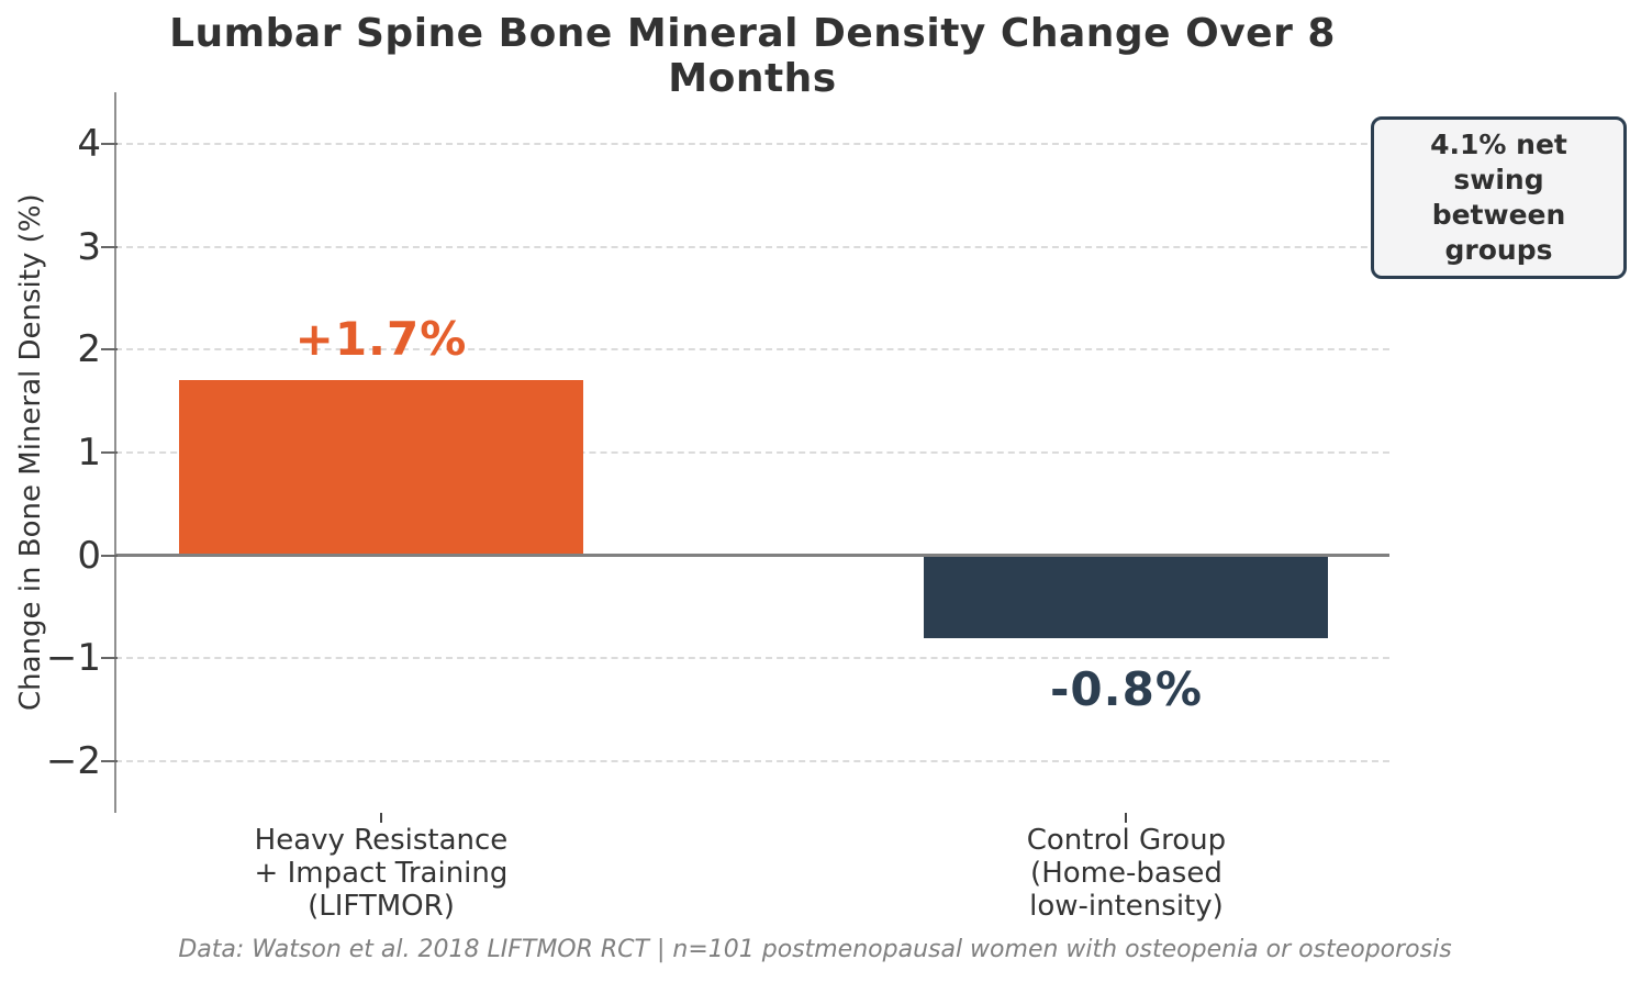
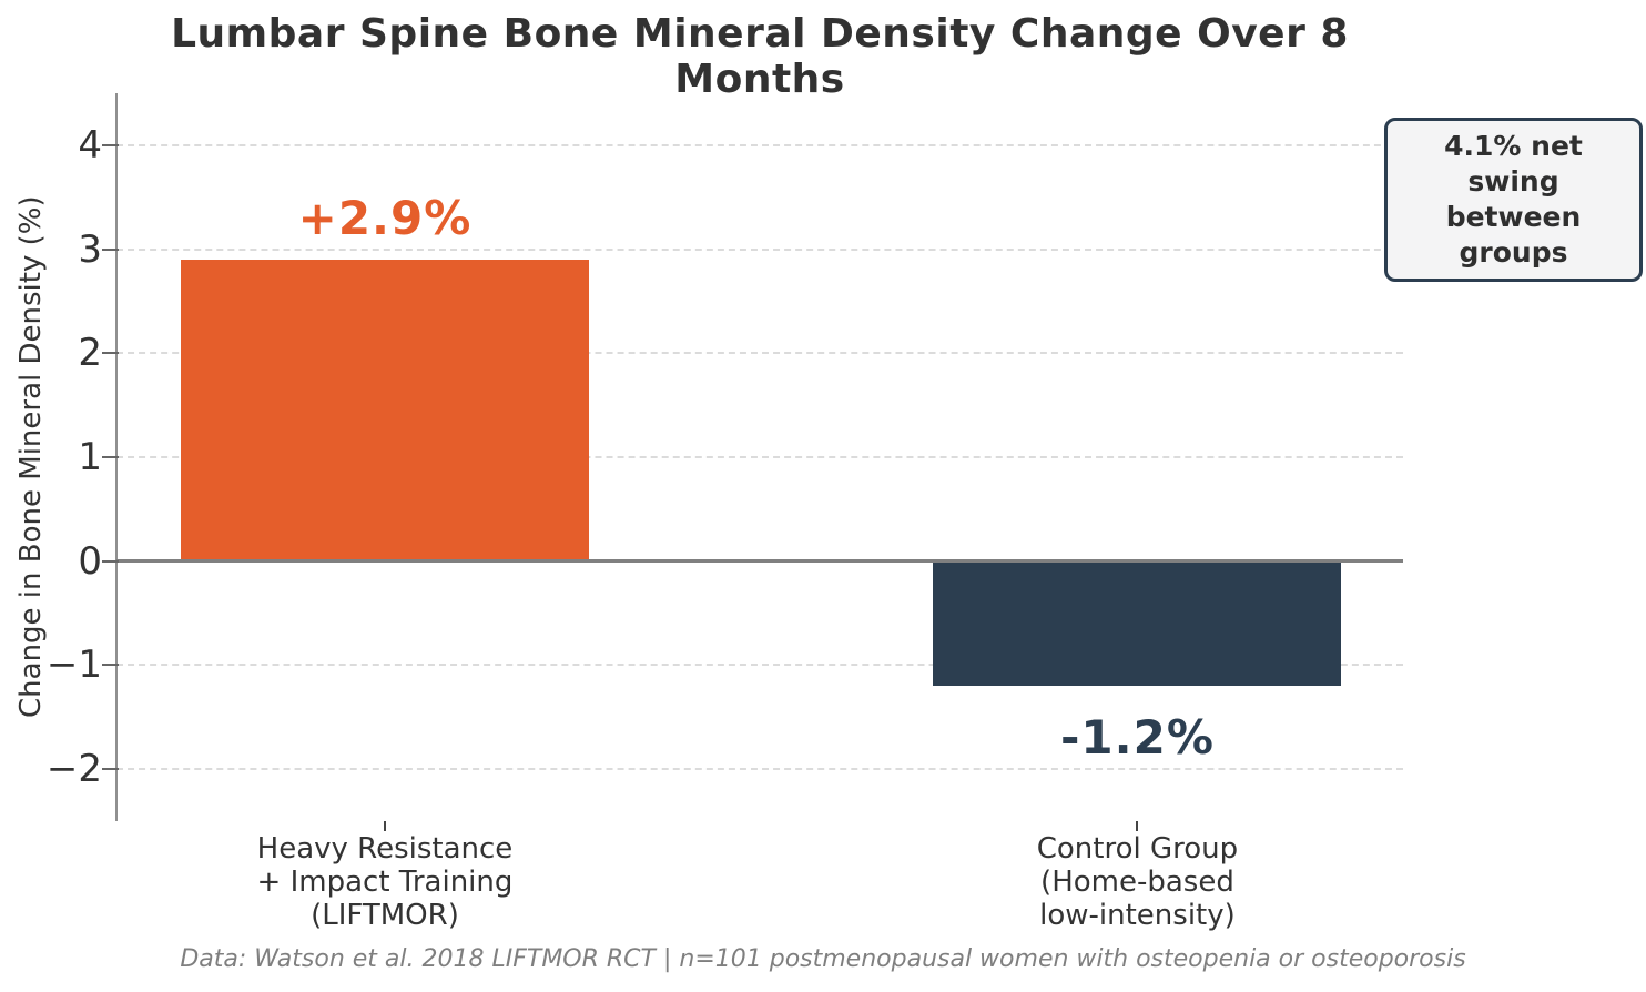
Heavy Resistance + Impact Training (LIFTMOR): +1.7% -> +2.9%
Control Group (Home-based low-intensity): -0.8% -> -1.2%
